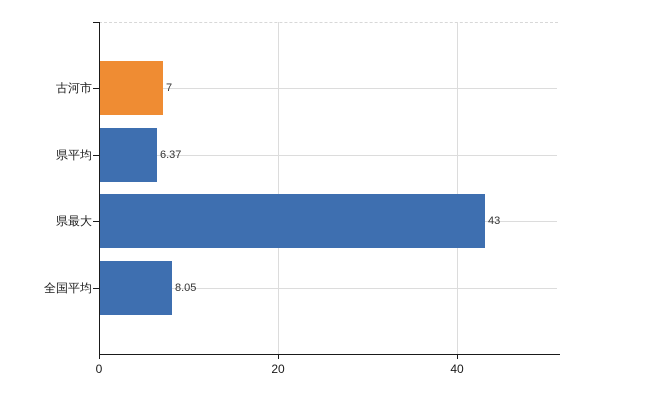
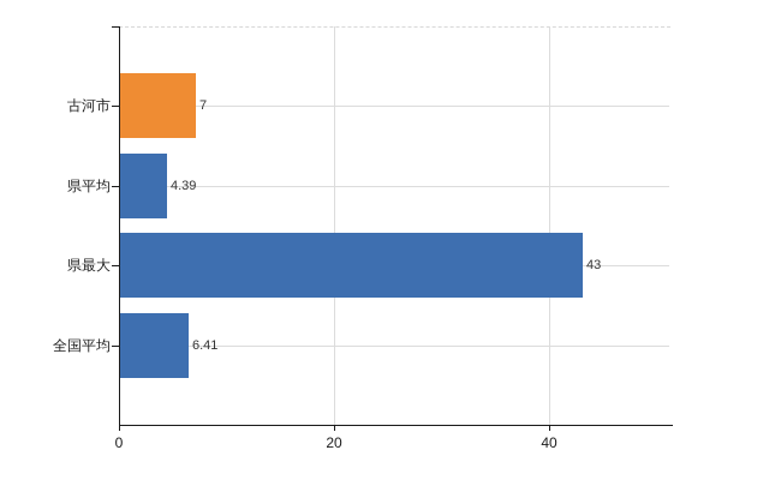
県平均: 6.37 -> 4.39
全国平均: 8.05 -> 6.41
